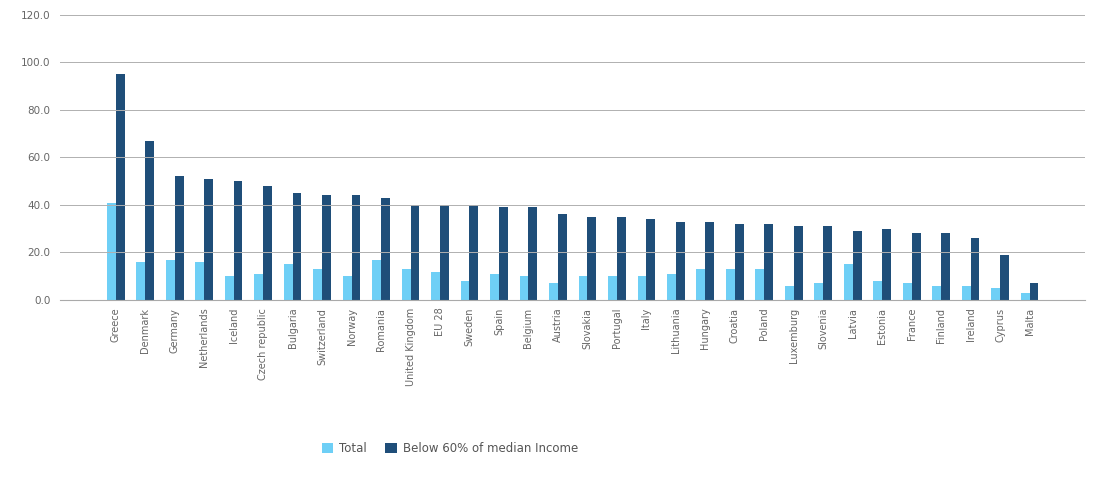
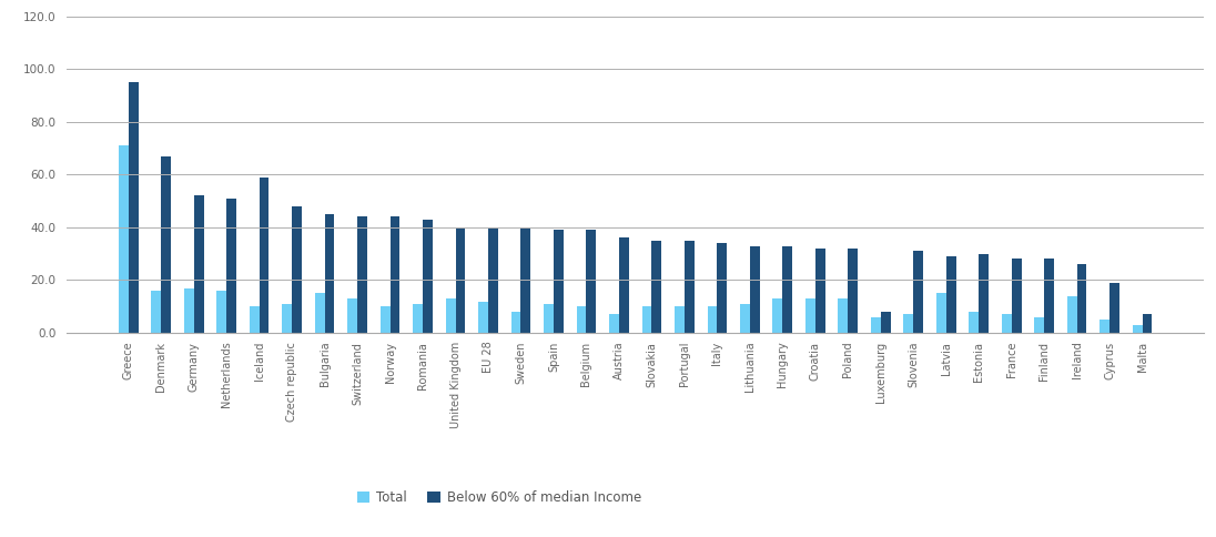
Total/Greece: 41 -> 71
Below 60% of median Income/Iceland: 50 -> 59
Total/Romania: 17 -> 11
Below 60% of median Income/Luxemburg: 31 -> 8
Total/Ireland: 6 -> 14
